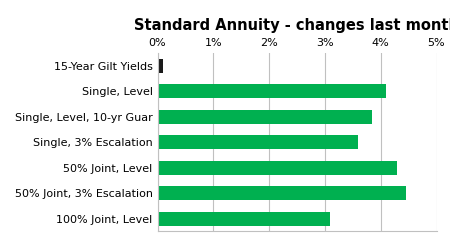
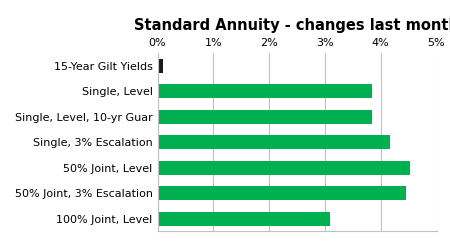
Single, Level: 4.10% -> 3.84%
Single, 3% Escalation: 3.60% -> 4.16%
50% Joint, Level: 4.30% -> 4.52%
